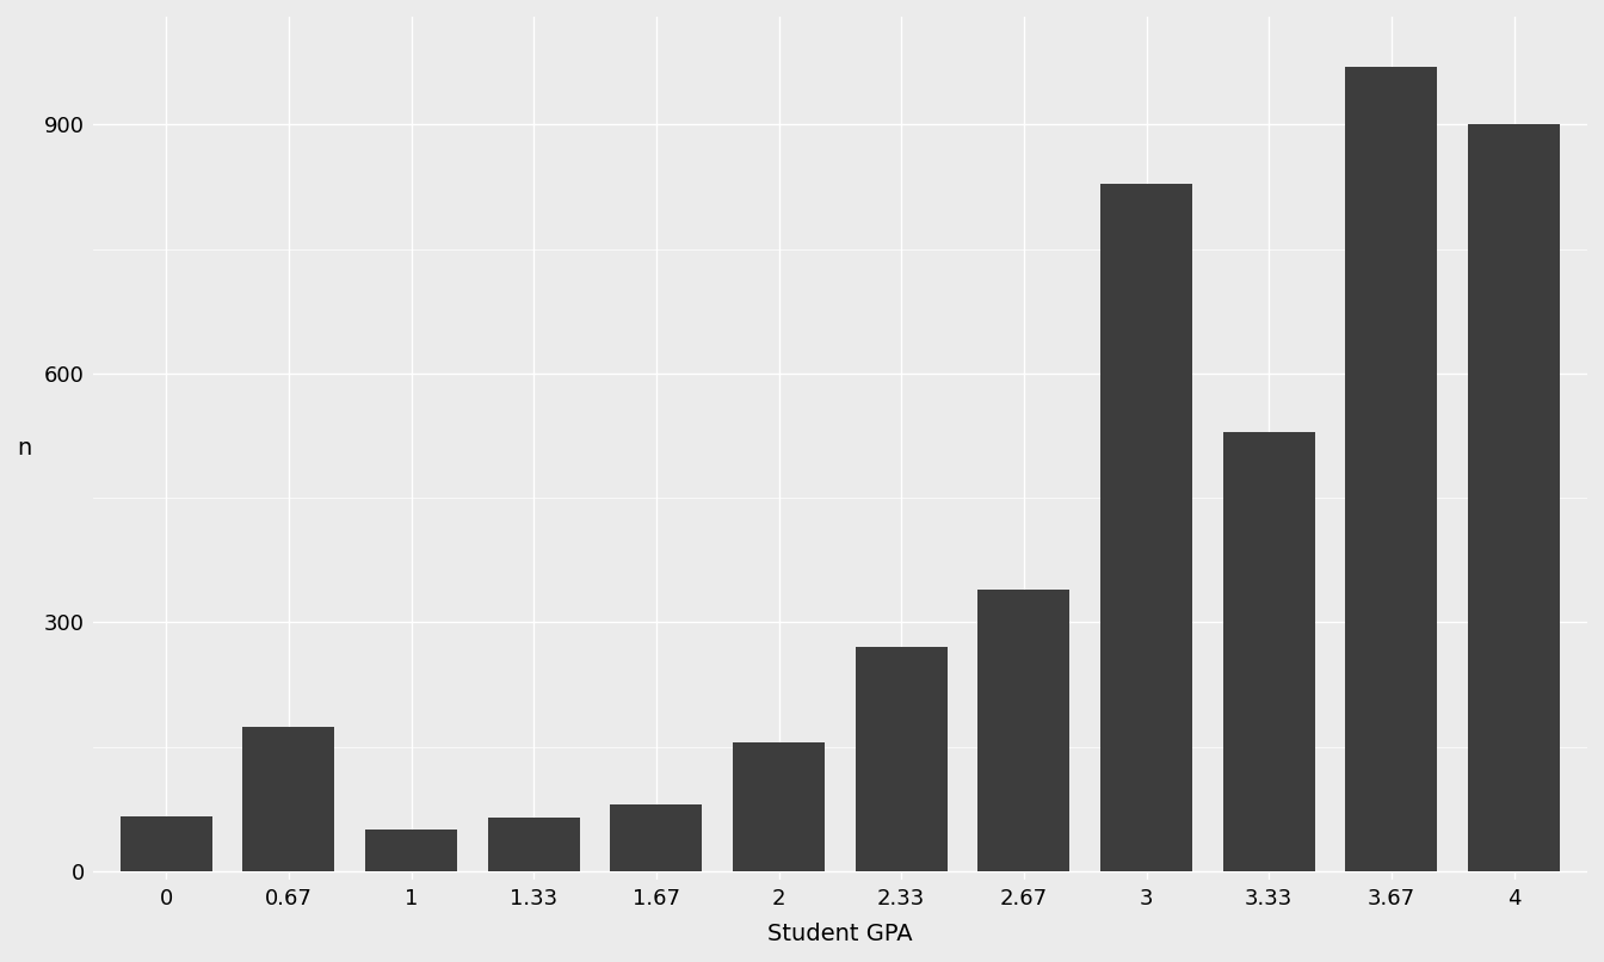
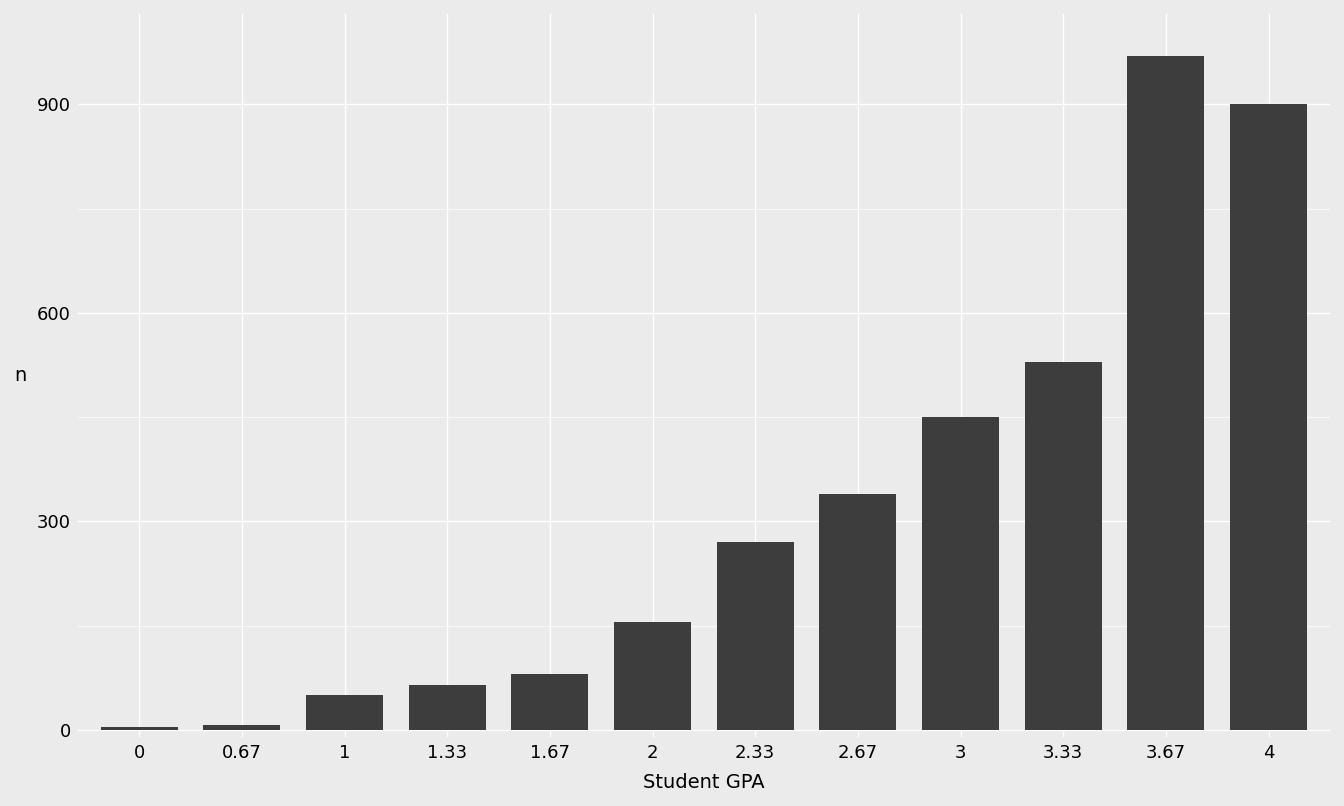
0: 66 -> 5
0.67: 174 -> 8
3: 828 -> 450
